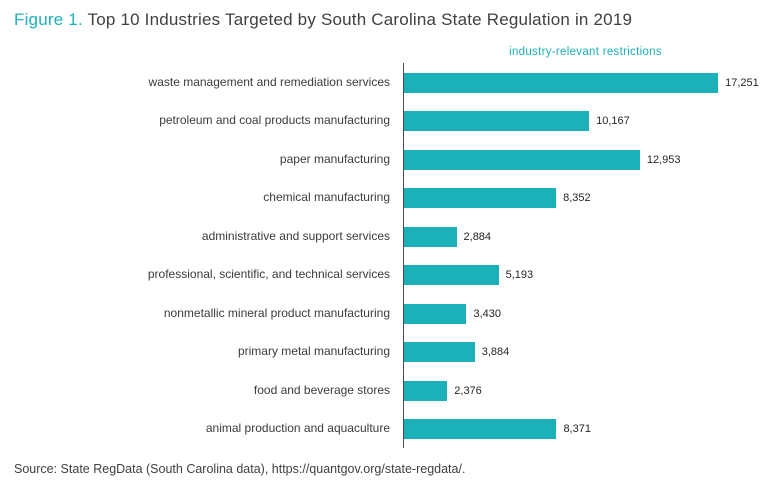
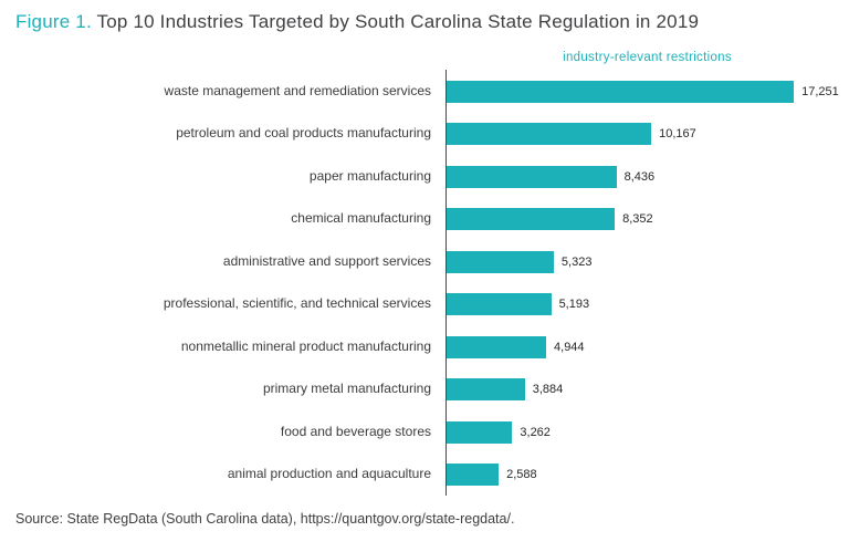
paper manufacturing: 12,953 -> 8,436
administrative and support services: 2,884 -> 5,323
nonmetallic mineral product manufacturing: 3,430 -> 4,944
food and beverage stores: 2,376 -> 3,262
animal production and aquaculture: 8,371 -> 2,588
